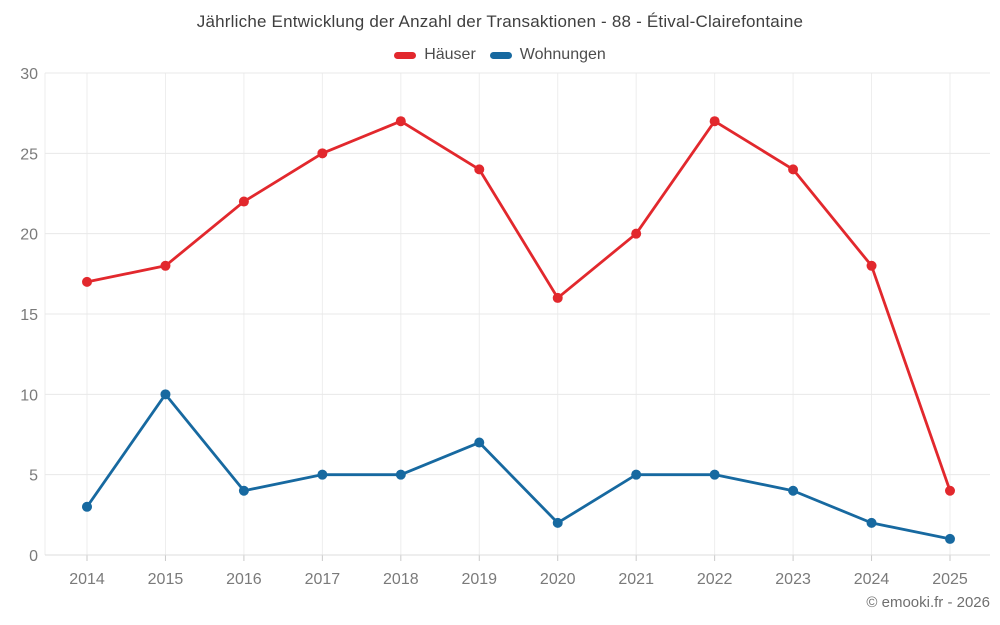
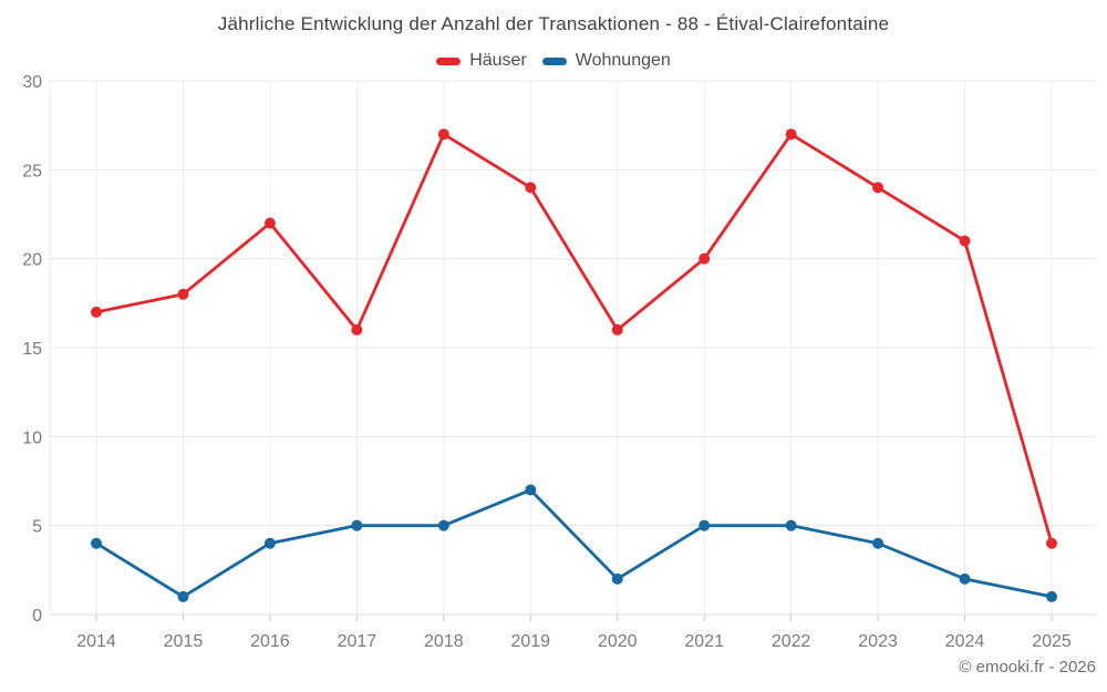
Wohnungen/2014: 3 -> 4
Wohnungen/2015: 10 -> 1
Häuser/2017: 25 -> 16
Häuser/2024: 18 -> 21
